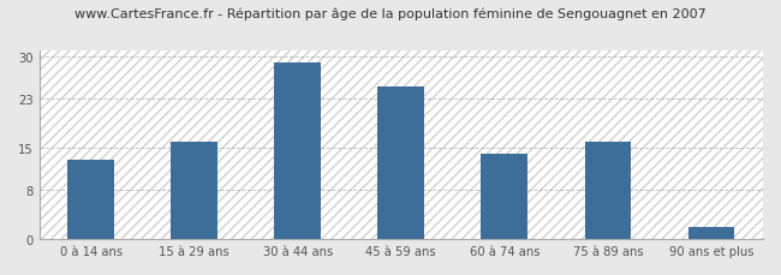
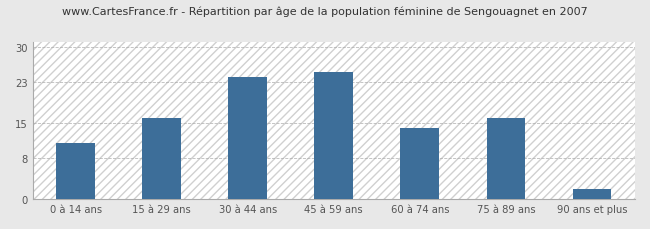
0 à 14 ans: 13 -> 11
30 à 44 ans: 29 -> 24
